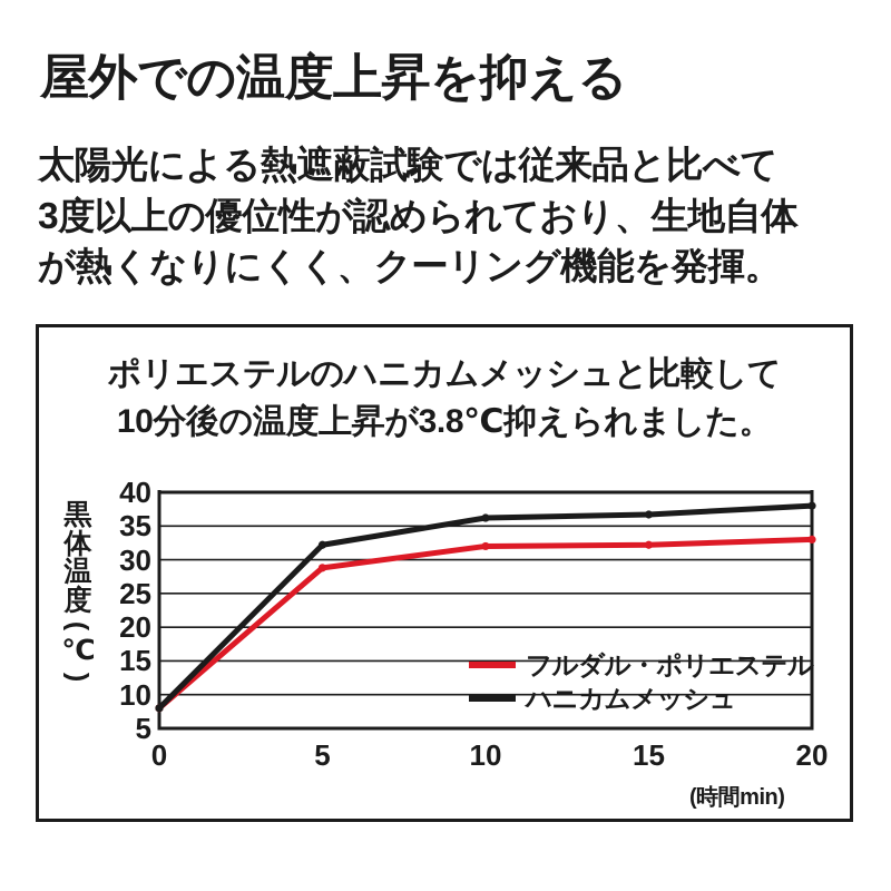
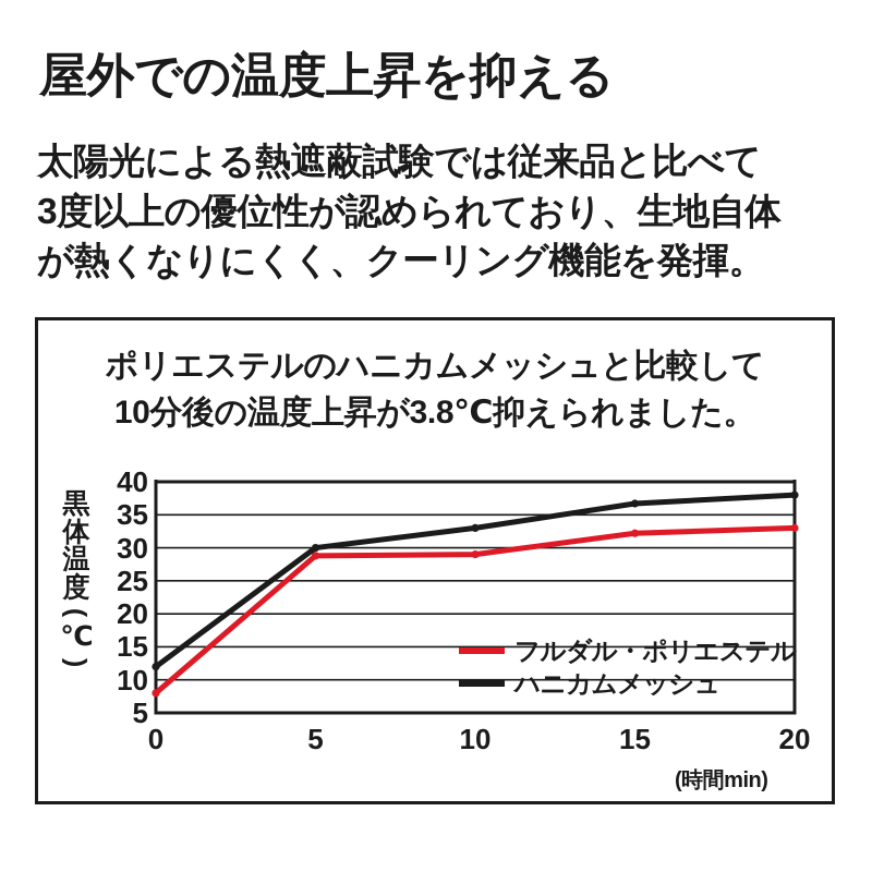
ハニカムメッシュ/0: 8 -> 12
ハニカムメッシュ/5: 32 -> 30
フルダル・ポリエステル/10: 32 -> 29
ハニカムメッシュ/10: 36 -> 33
